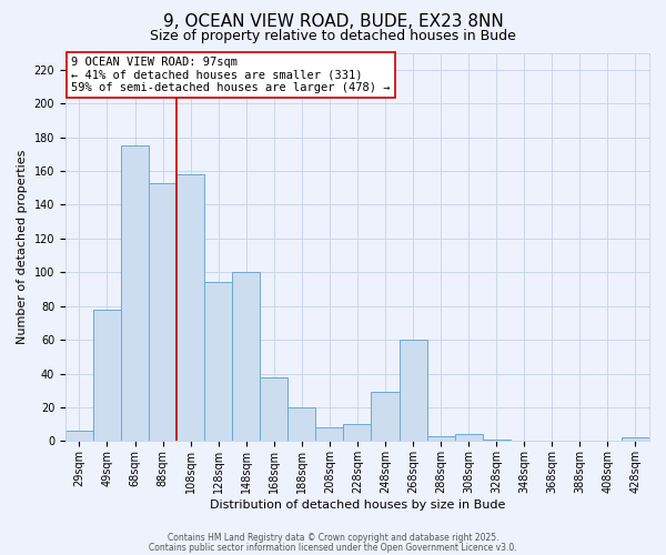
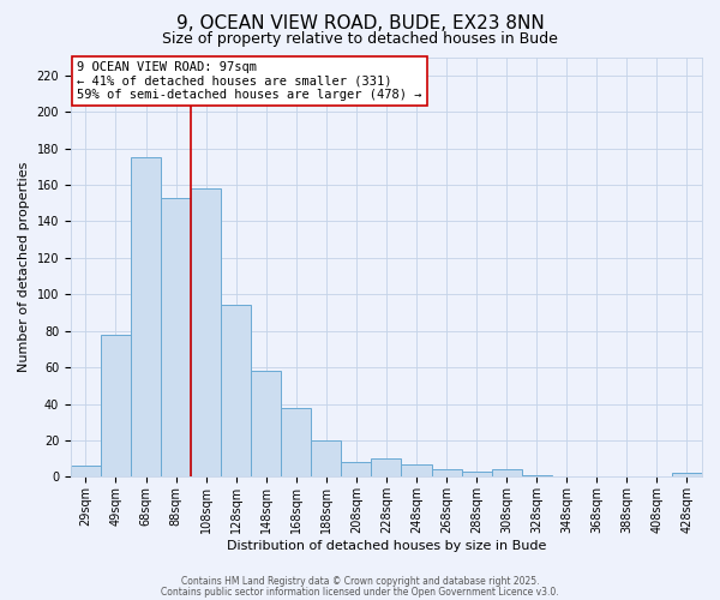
148sqm: 100 -> 58
248sqm: 29 -> 7
268sqm: 60 -> 4
